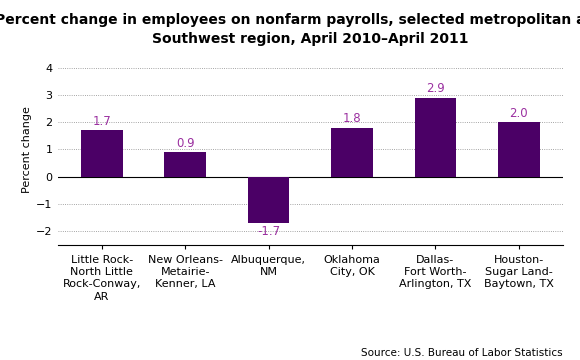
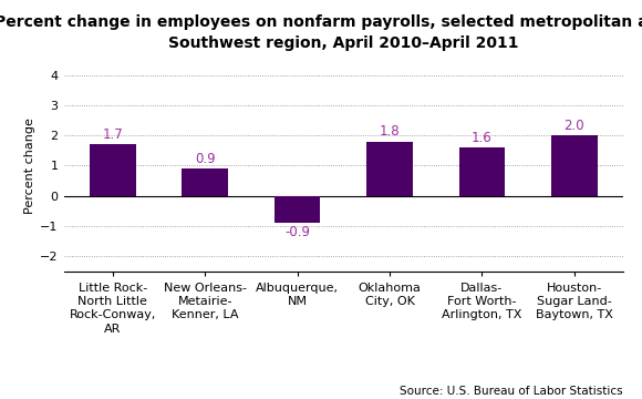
Albuquerque, NM: -1.7 -> -0.9
Dallas- Fort Worth- Arlington, TX: 2.9 -> 1.6
